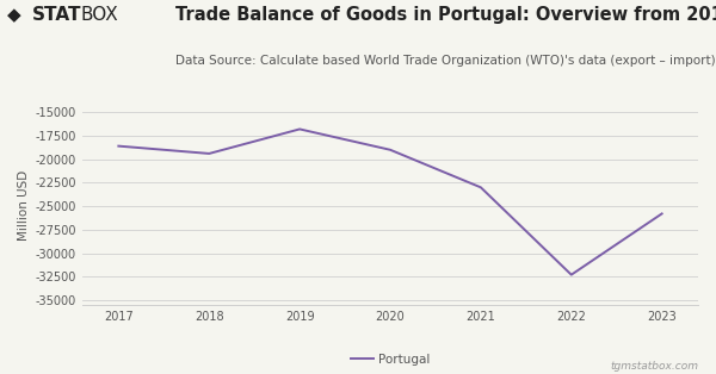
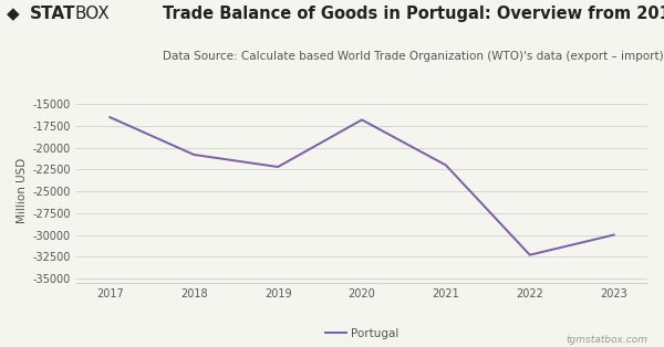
2017: -18600 -> -16500
2018: -19400 -> -20800
2019: -16800 -> -22200
2020: -19000 -> -16800
2021: -23000 -> -22000
2023: -25800 -> -30000
